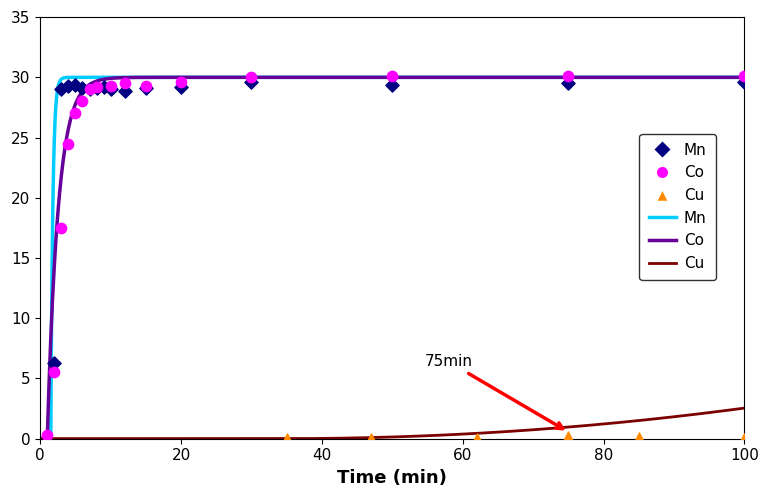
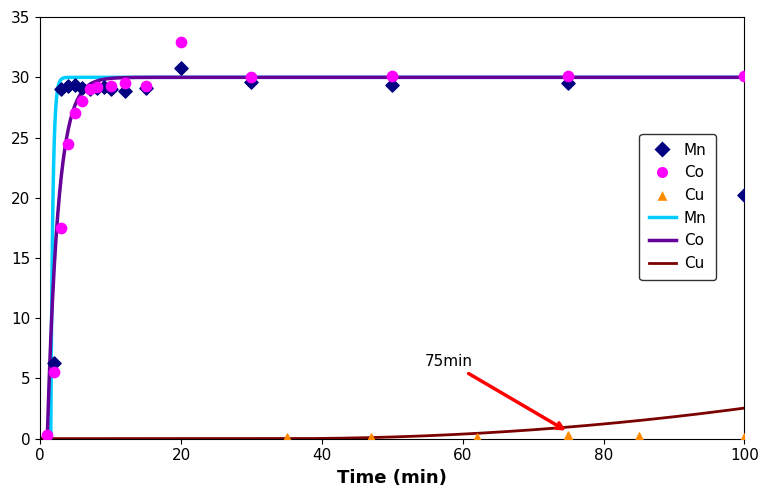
Mn/20: 29.2 -> 30.8
Co/20: 29.6 -> 32.9
Mn/100: 29.6 -> 20.2
